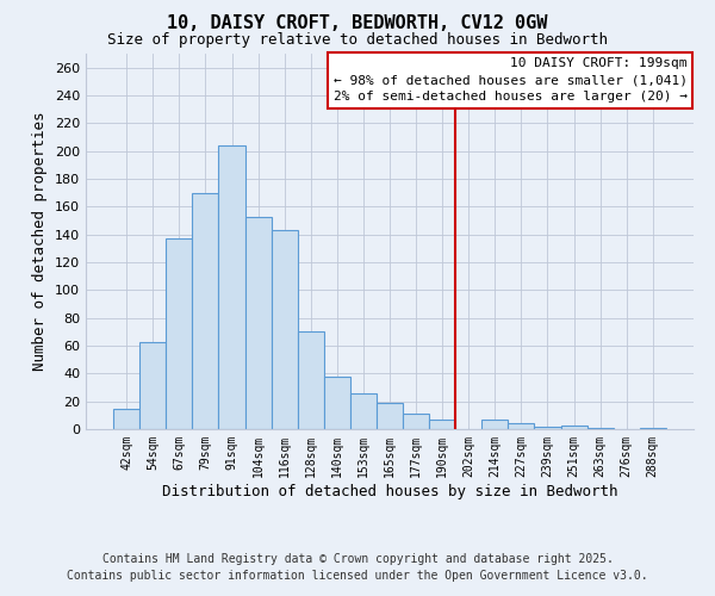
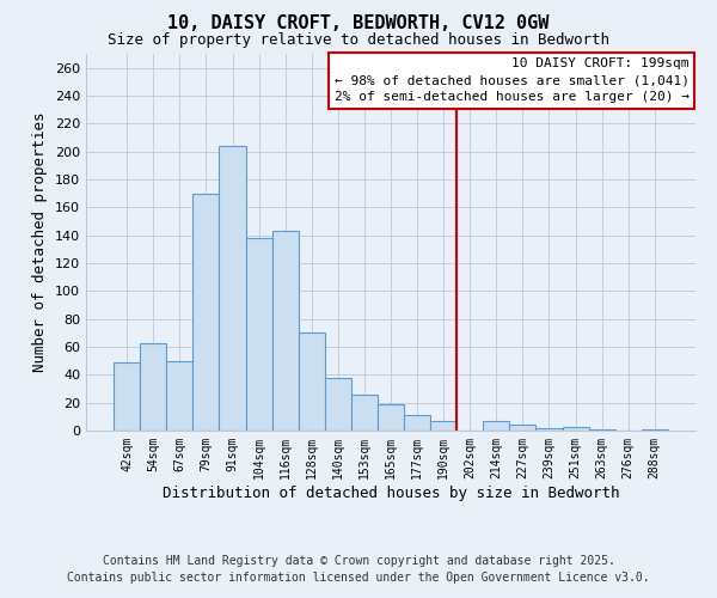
42sqm: 15 -> 49
67sqm: 137 -> 50
104sqm: 153 -> 138
